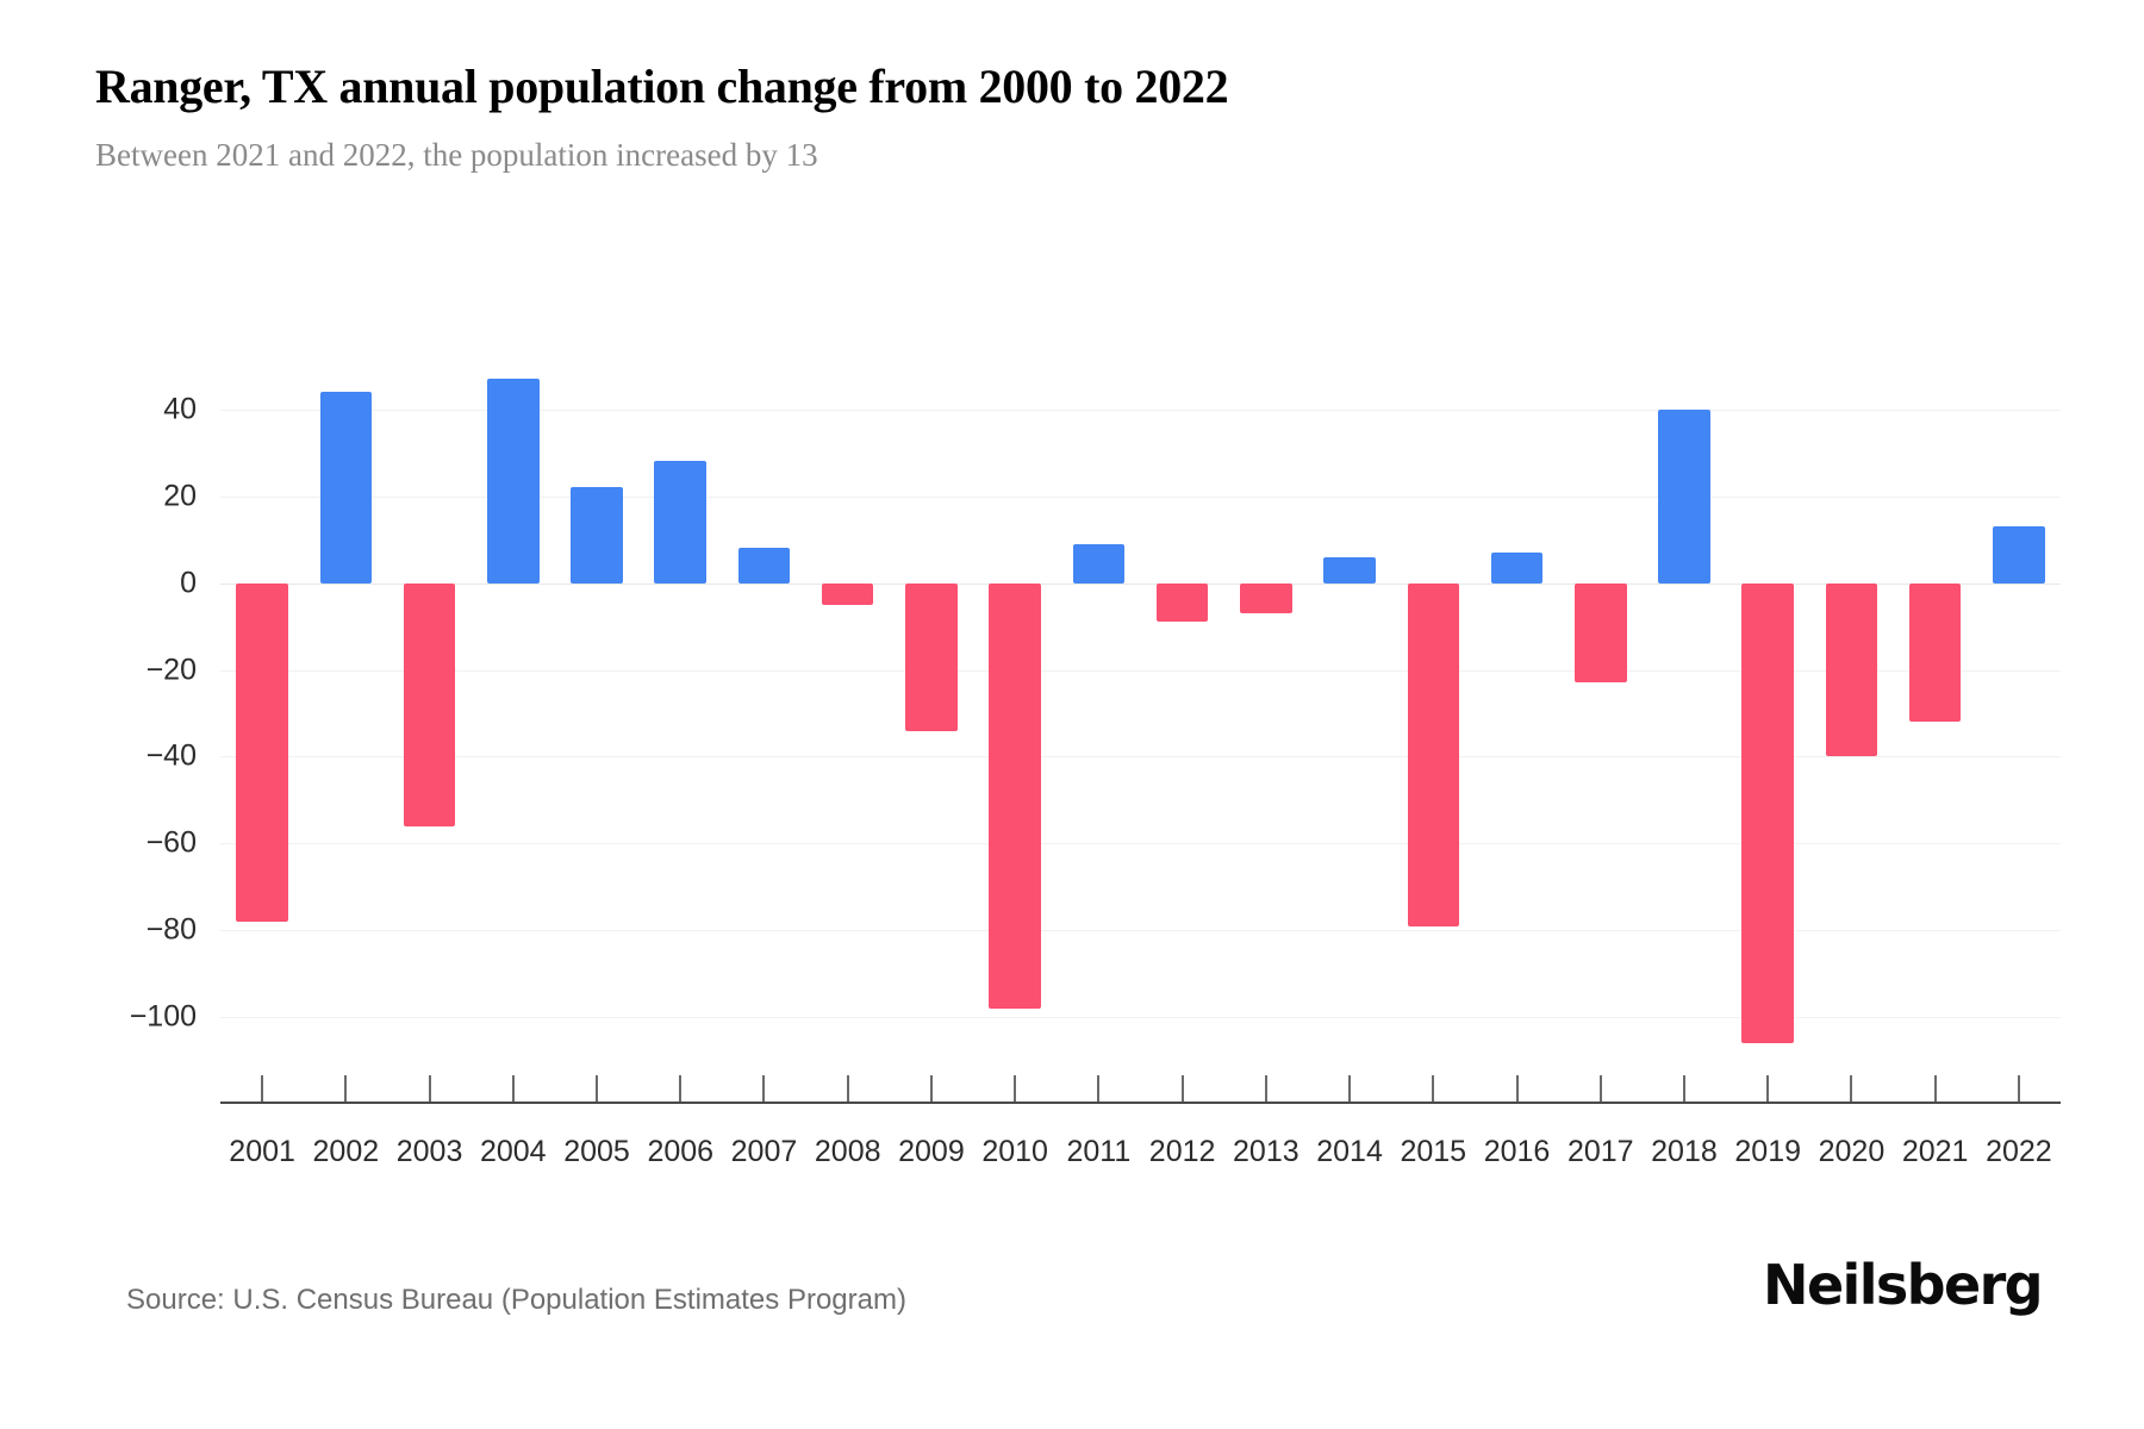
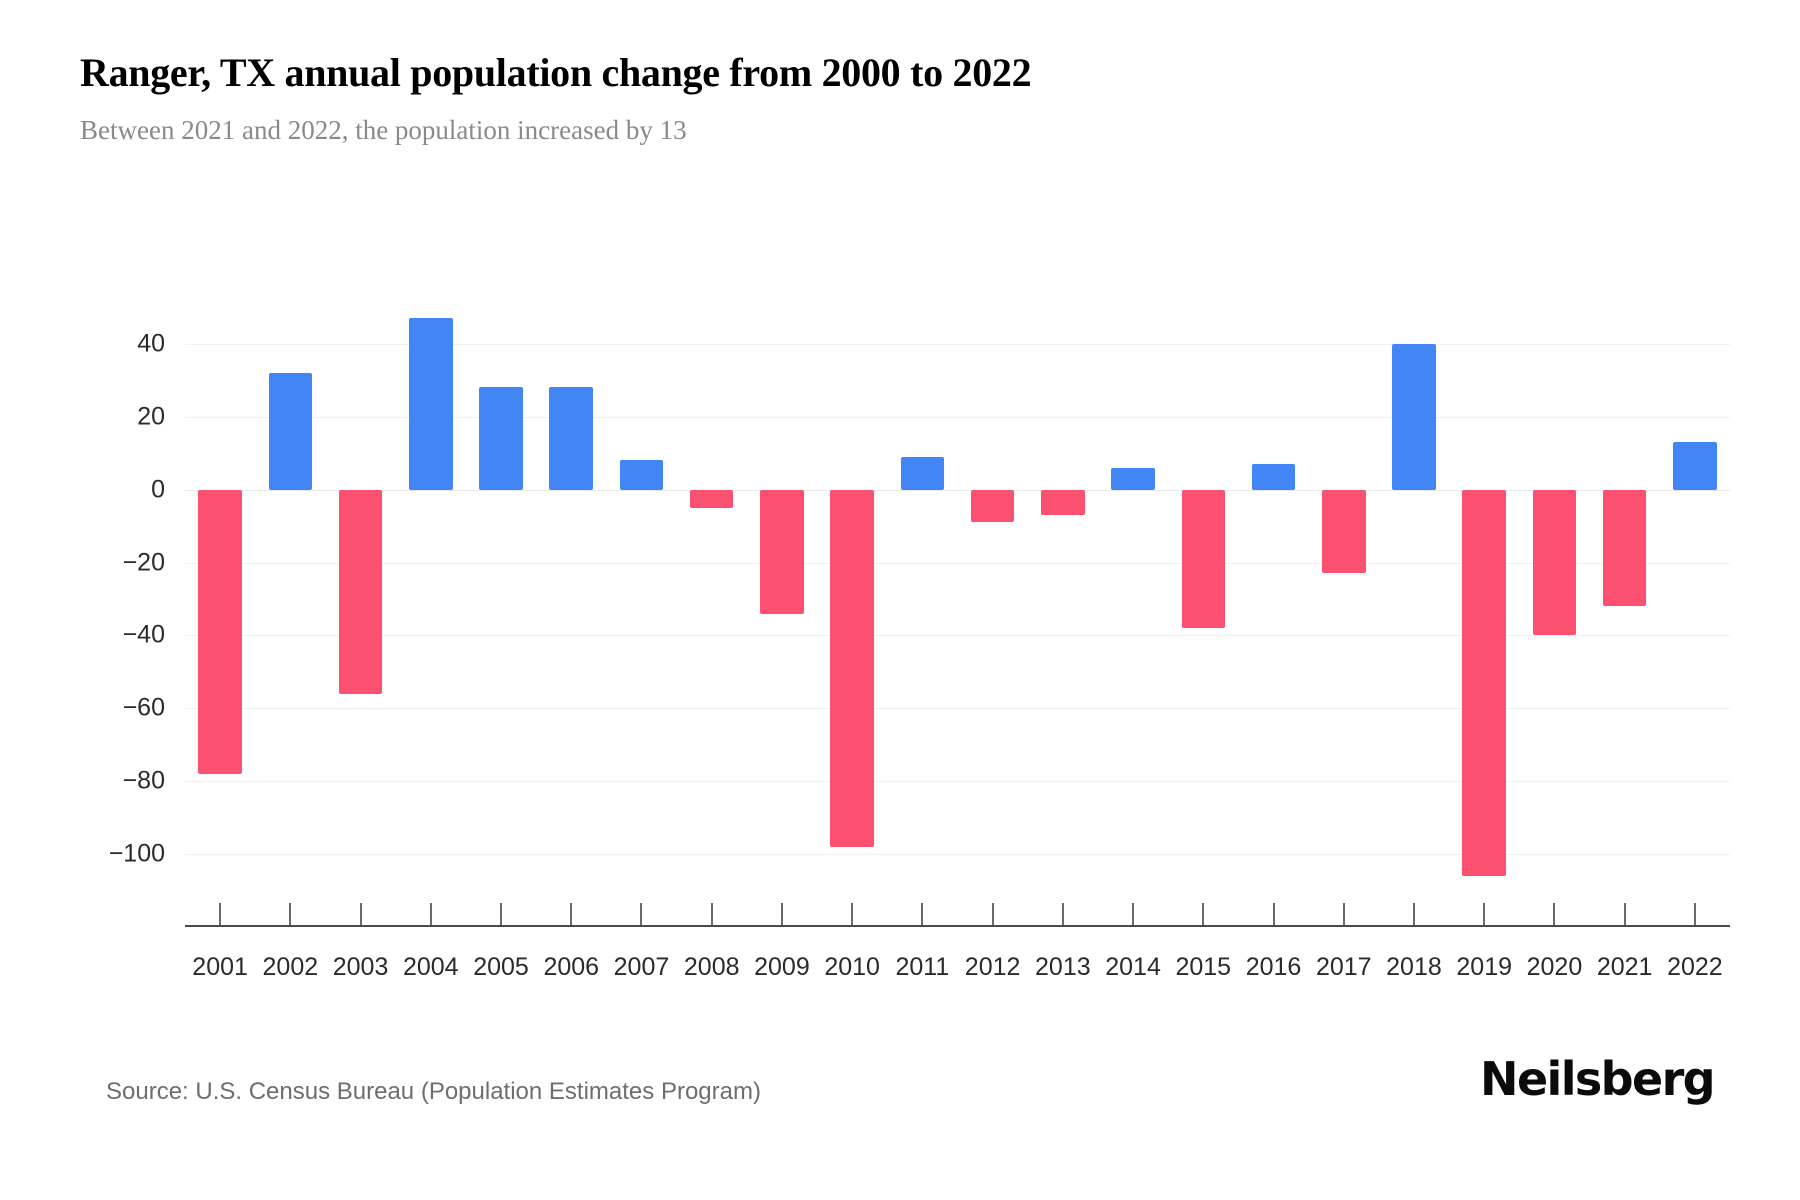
2002: 44 -> 32
2005: 22 -> 28
2015: -79 -> -38
